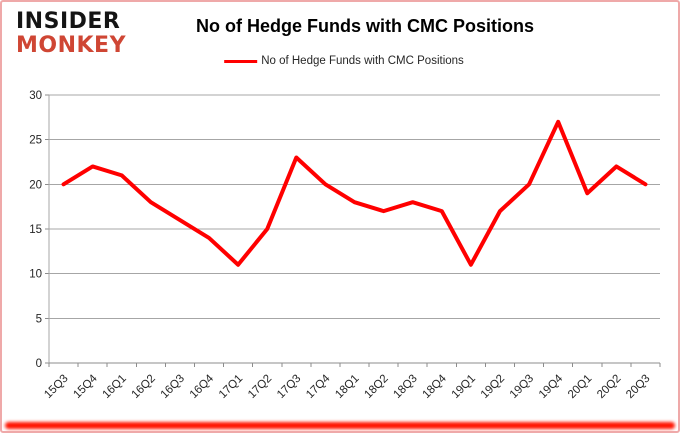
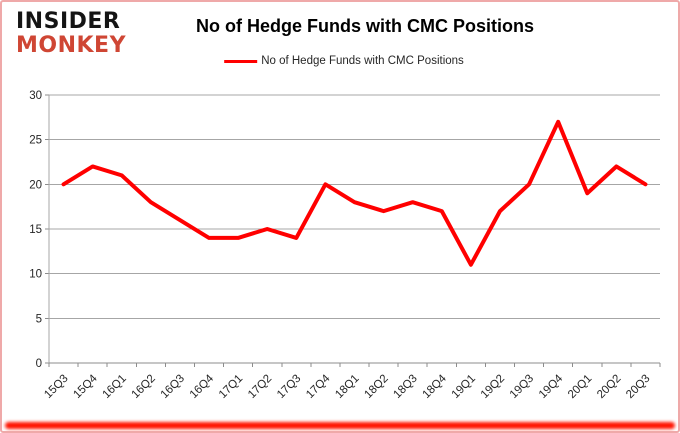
17Q1: 11 -> 14
17Q3: 23 -> 14
